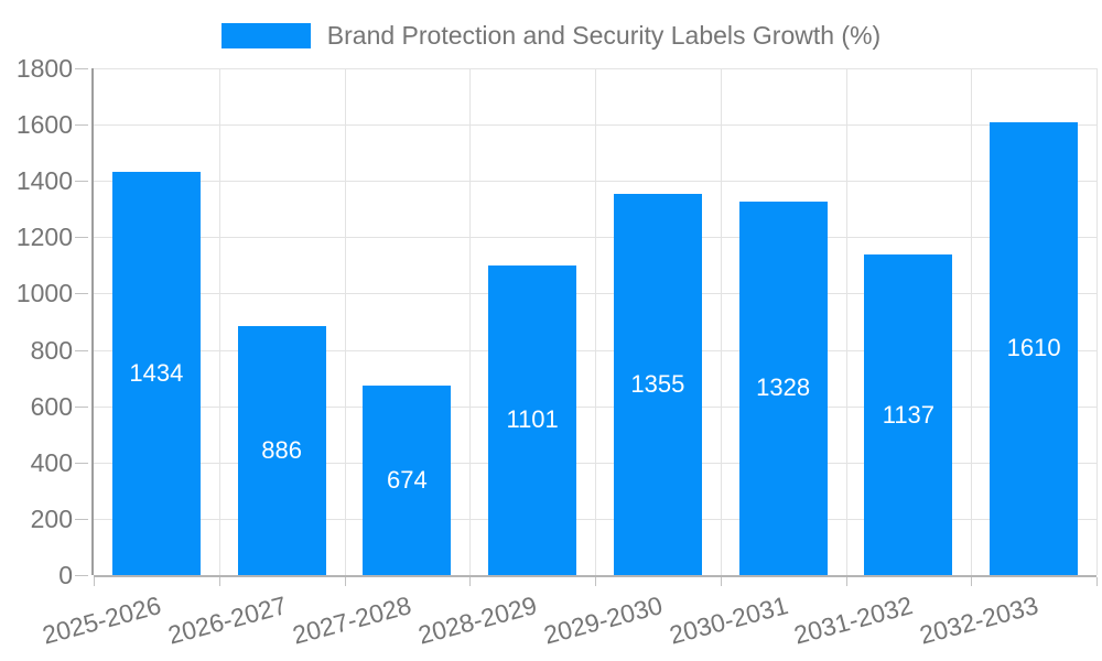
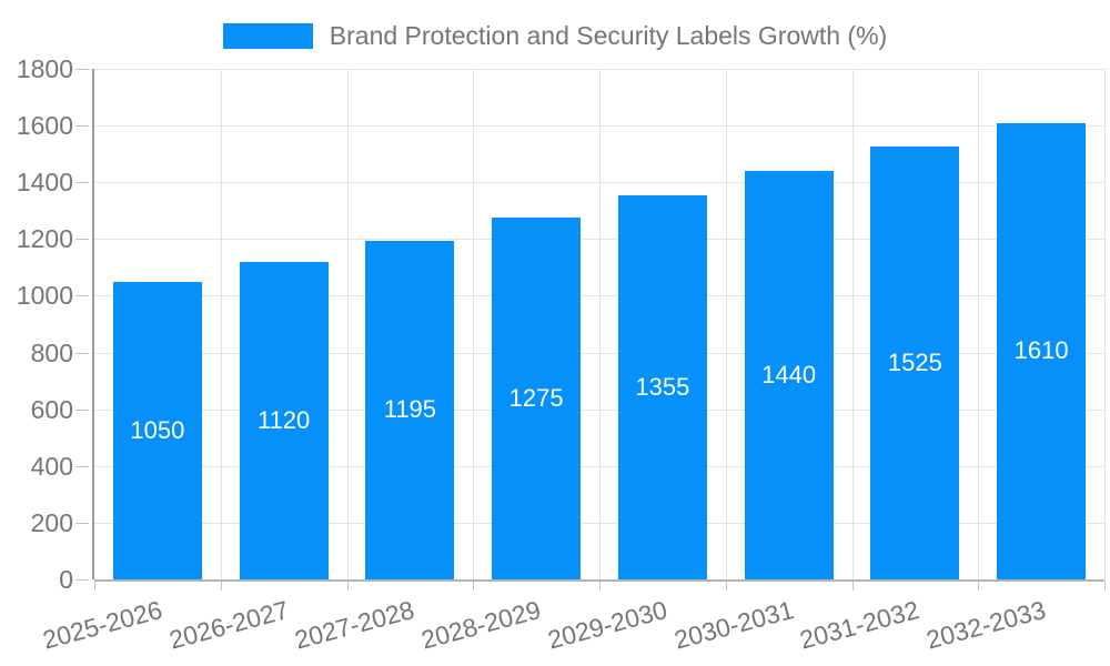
2025-2026: 1434 -> 1050
2026-2027: 886 -> 1120
2027-2028: 674 -> 1195
2028-2029: 1101 -> 1275
2030-2031: 1328 -> 1440
2031-2032: 1137 -> 1525
